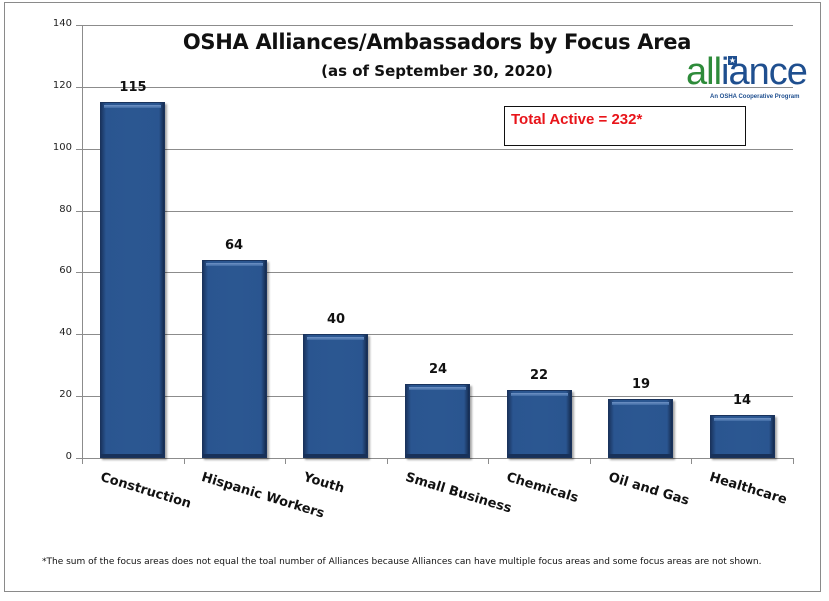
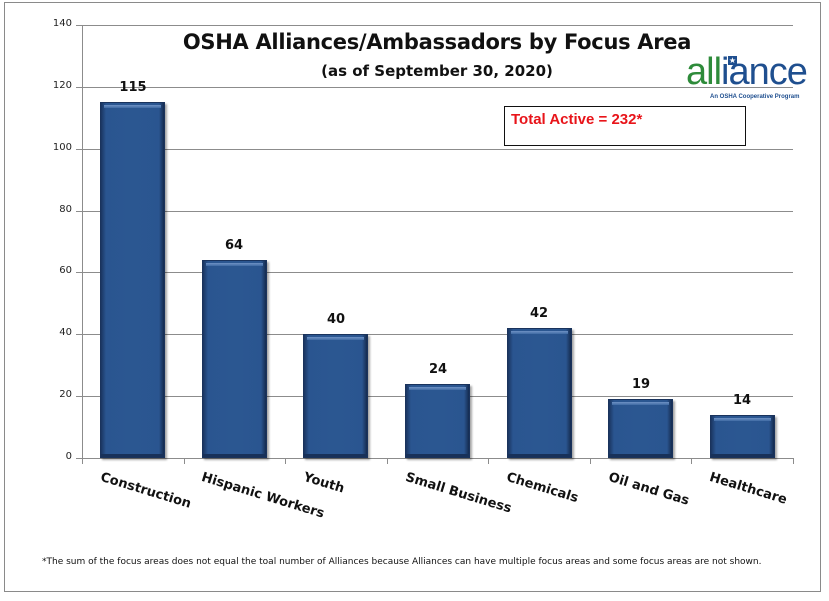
Chemicals: 22 -> 42
